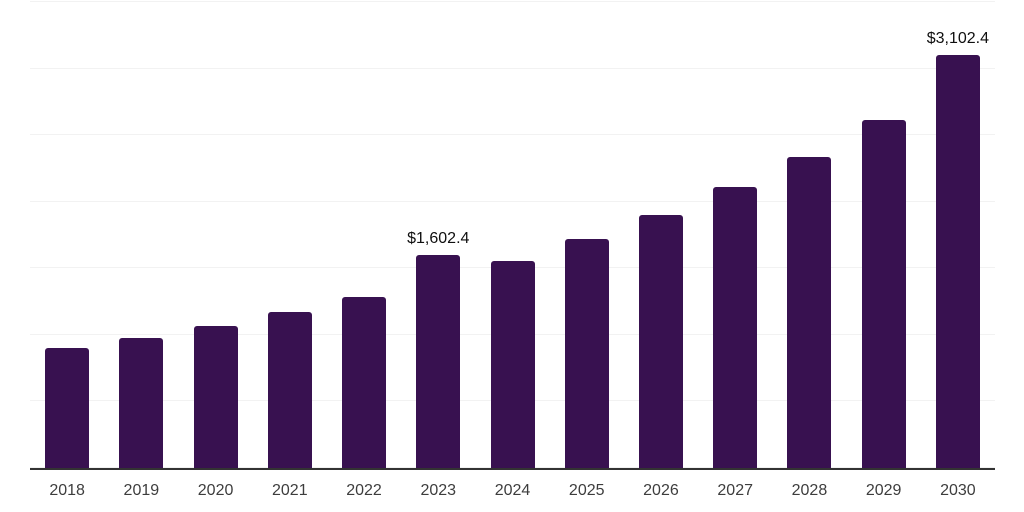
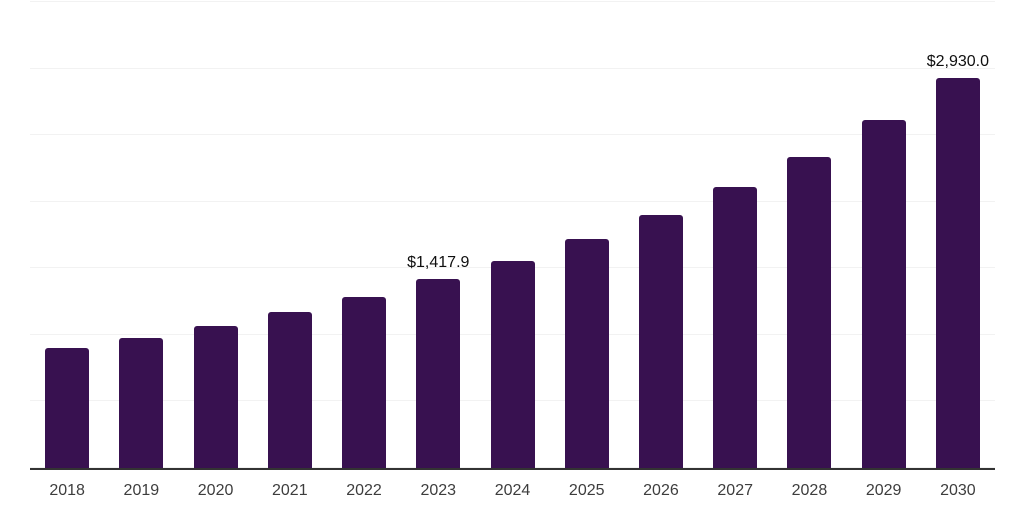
2023: $1,602.4 -> $1,417.9
2030: $3,102.4 -> $2,930.0
